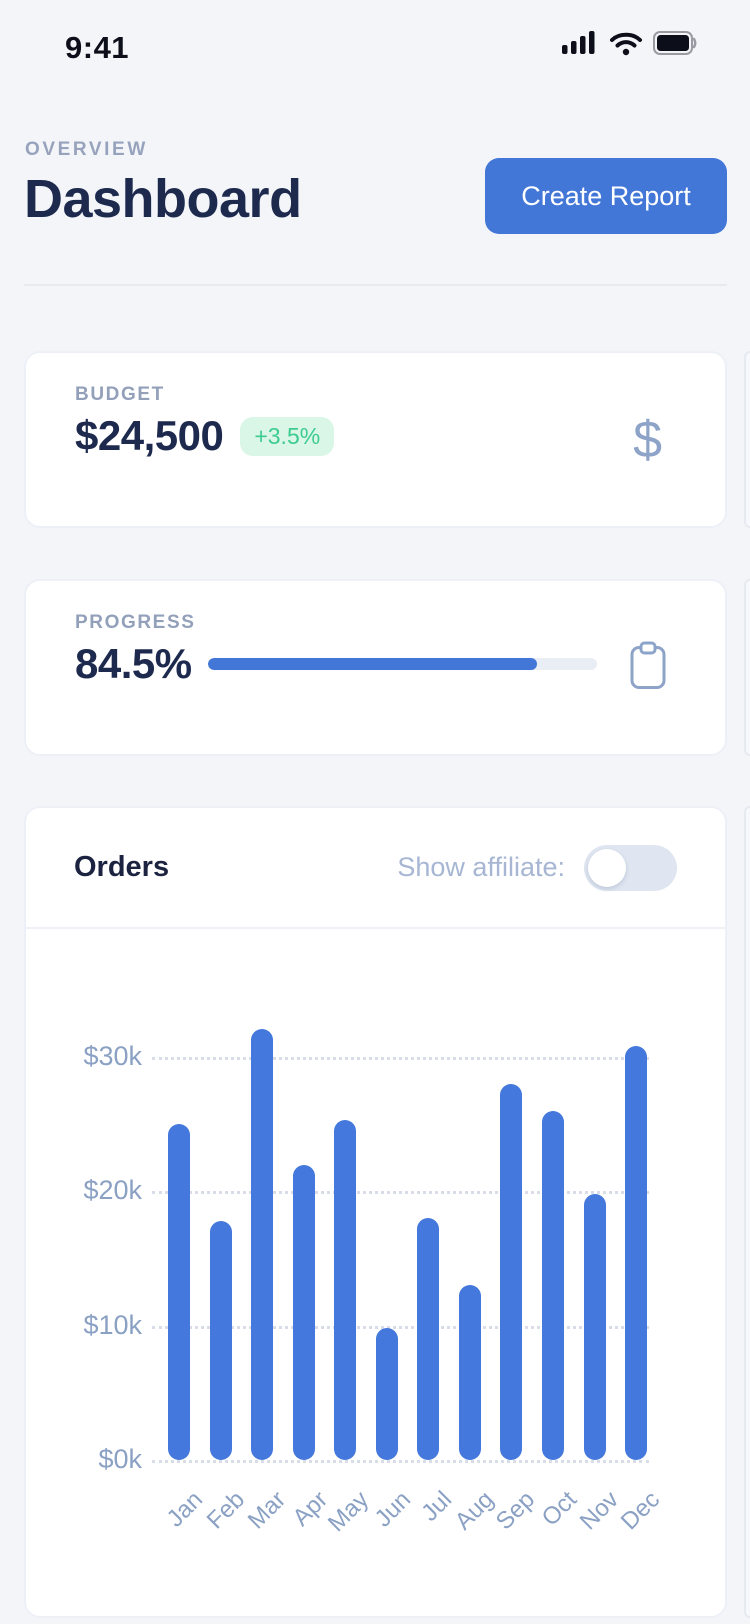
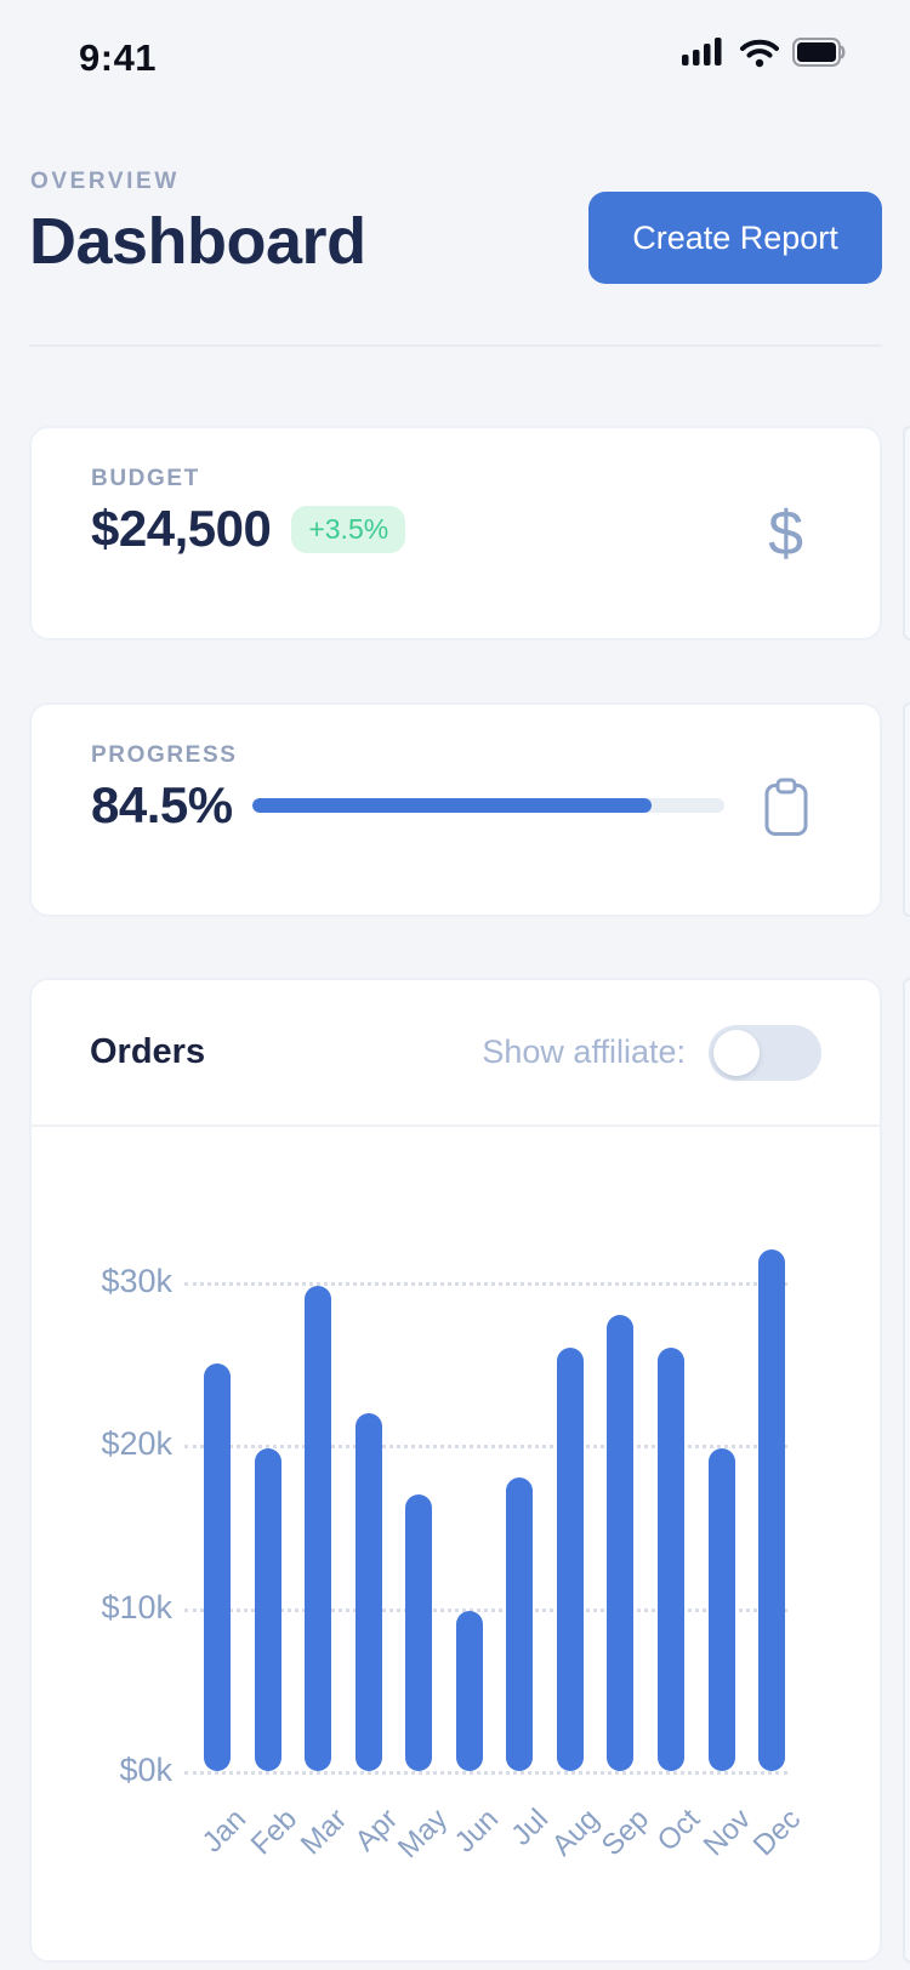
Feb: $17.8k -> $19.8k
Mar: $32.1k -> $29.8k
May: $25.3k -> $17.0k
Aug: $13.0k -> $26.0k
Dec: $30.8k -> $32.0k
